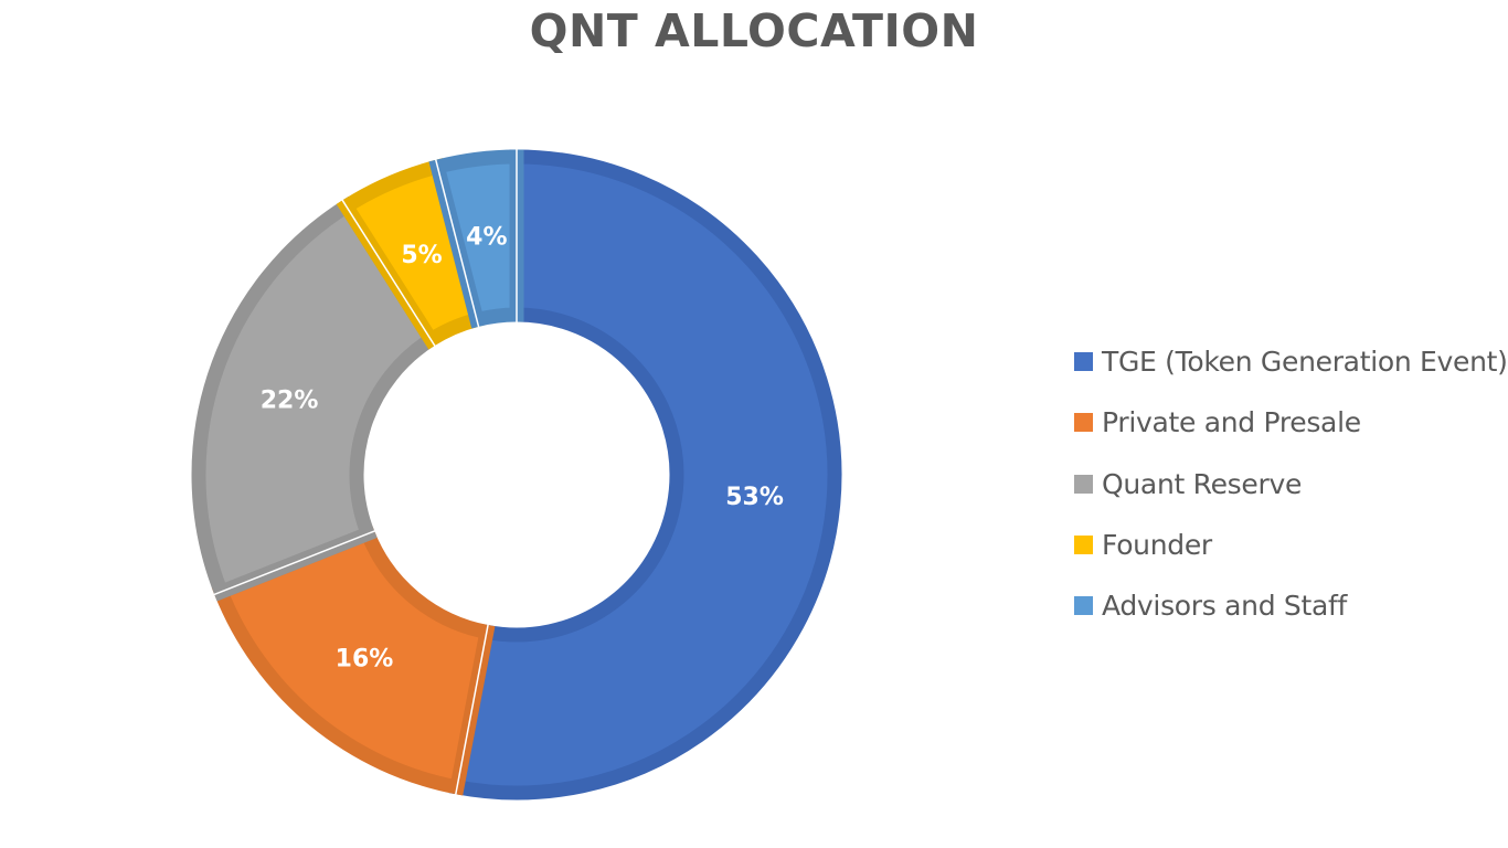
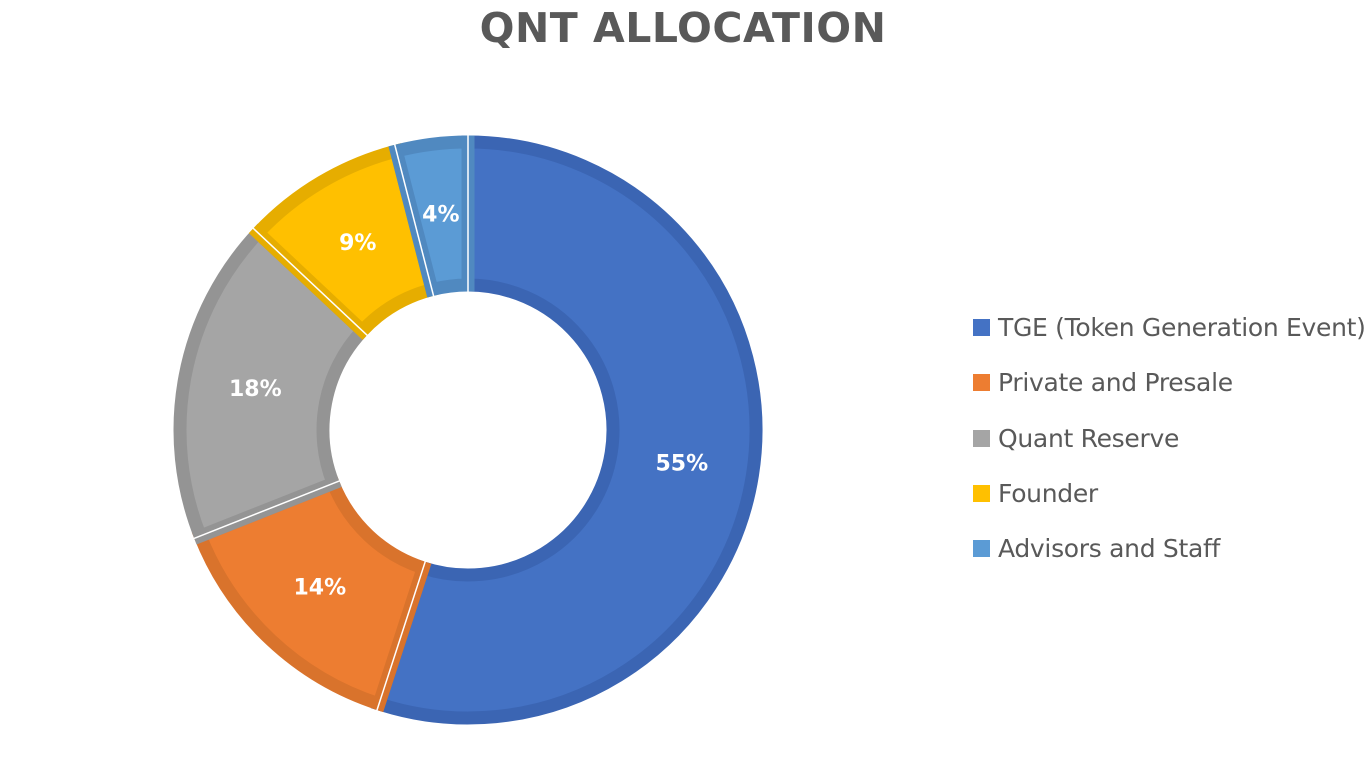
TGE (Token Generation Event): 53% -> 55%
Private and Presale: 16% -> 14%
Quant Reserve: 22% -> 18%
Founder: 5% -> 9%
